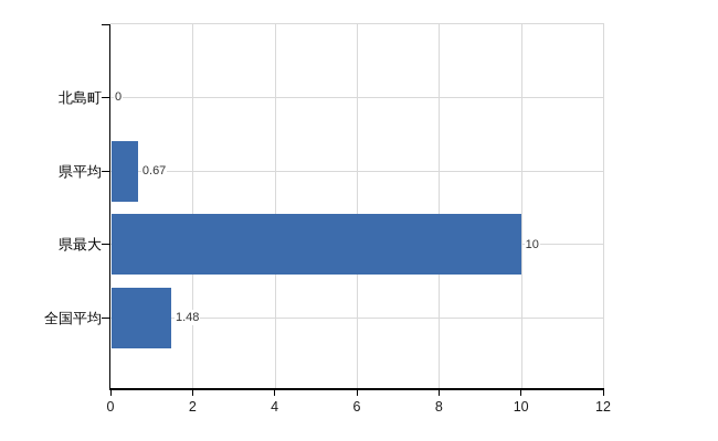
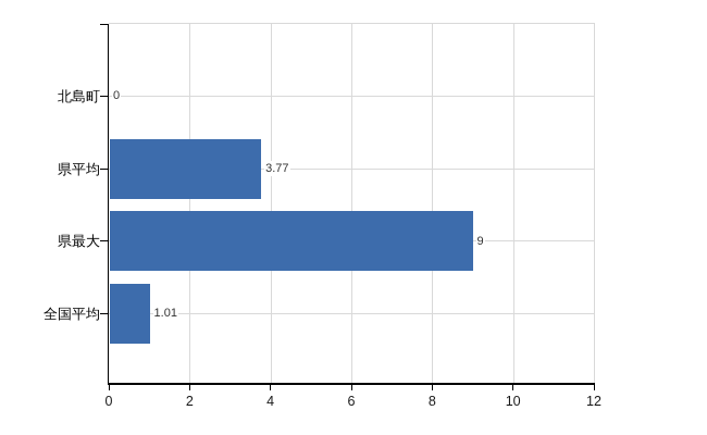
県平均: 0.67 -> 3.77
県最大: 10 -> 9
全国平均: 1.48 -> 1.01
